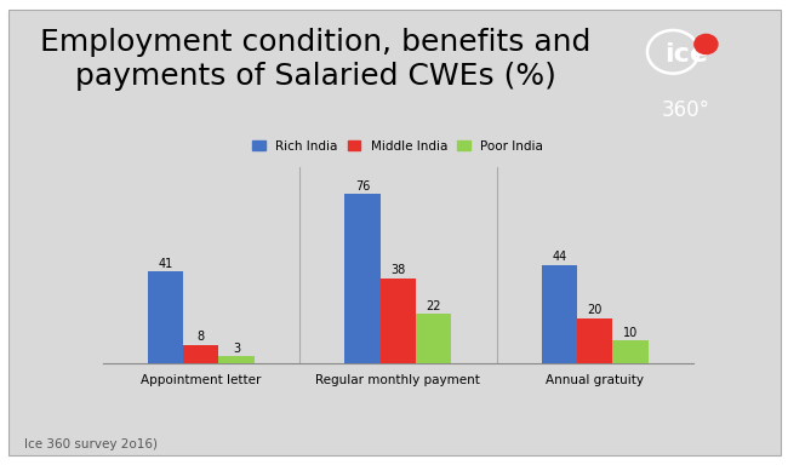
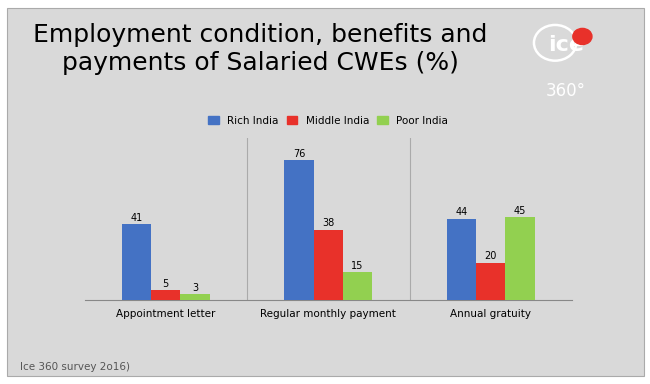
Middle India/Appointment letter: 8 -> 5
Poor India/Regular monthly payment: 22 -> 15
Poor India/Annual gratuity: 10 -> 45
